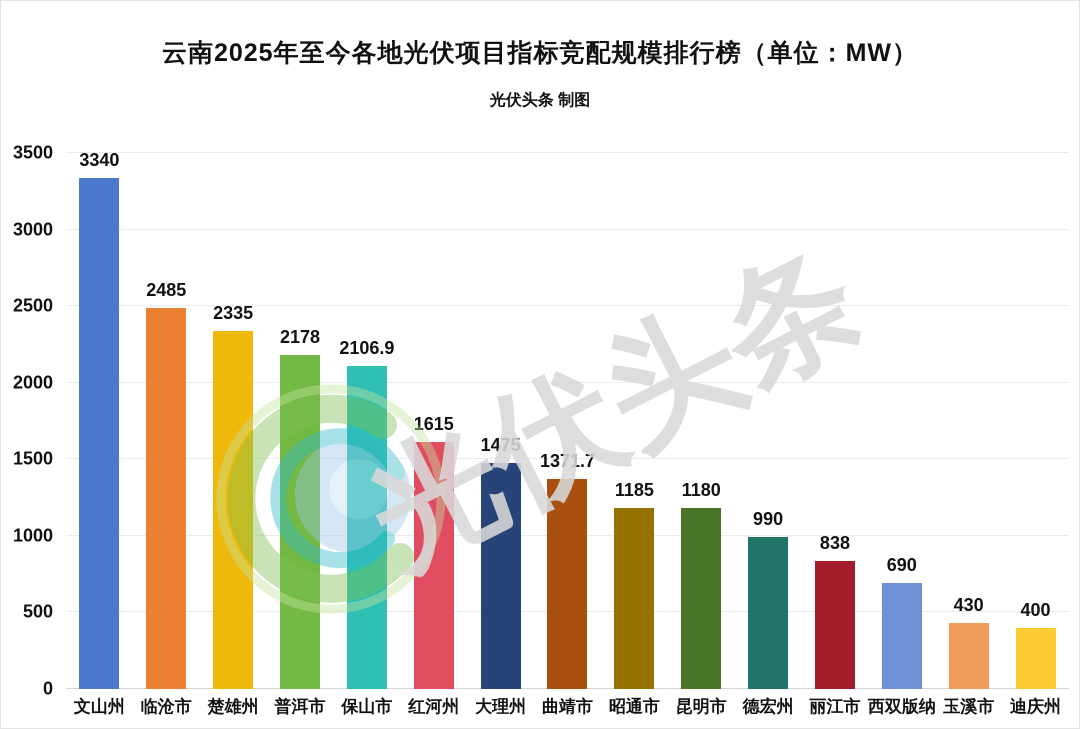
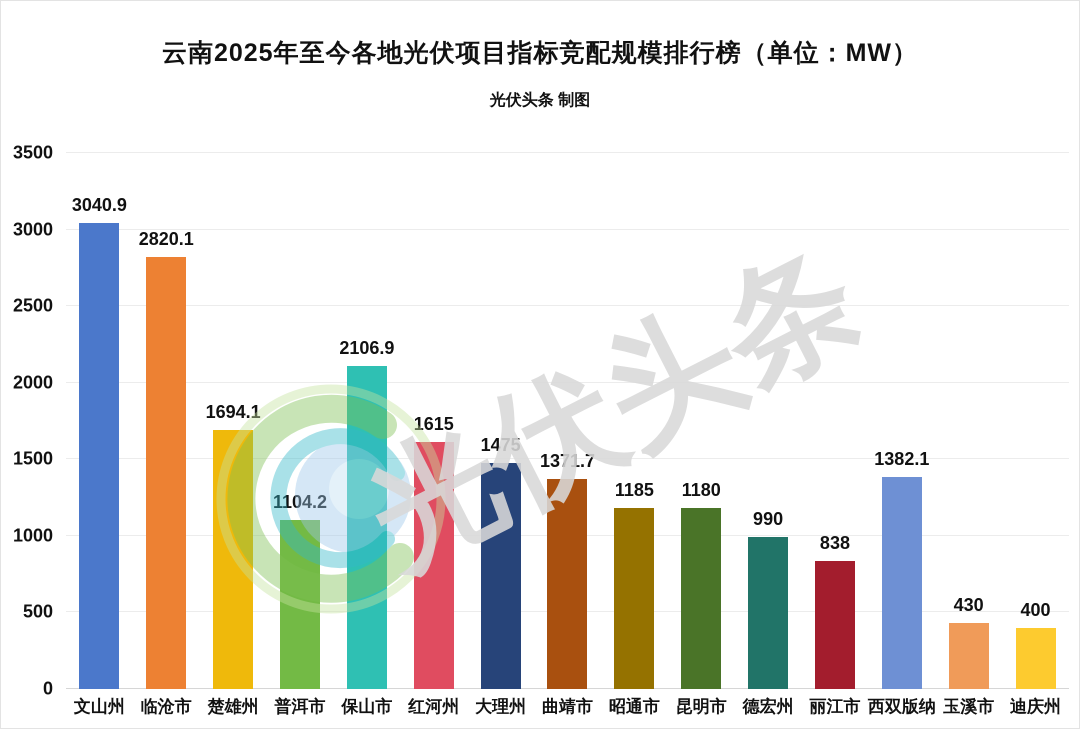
文山州: 3340 -> 3040.9
临沧市: 2485 -> 2820.1
楚雄州: 2335 -> 1694.1
普洱市: 2178 -> 1104.2
西双版纳: 690 -> 1382.1
